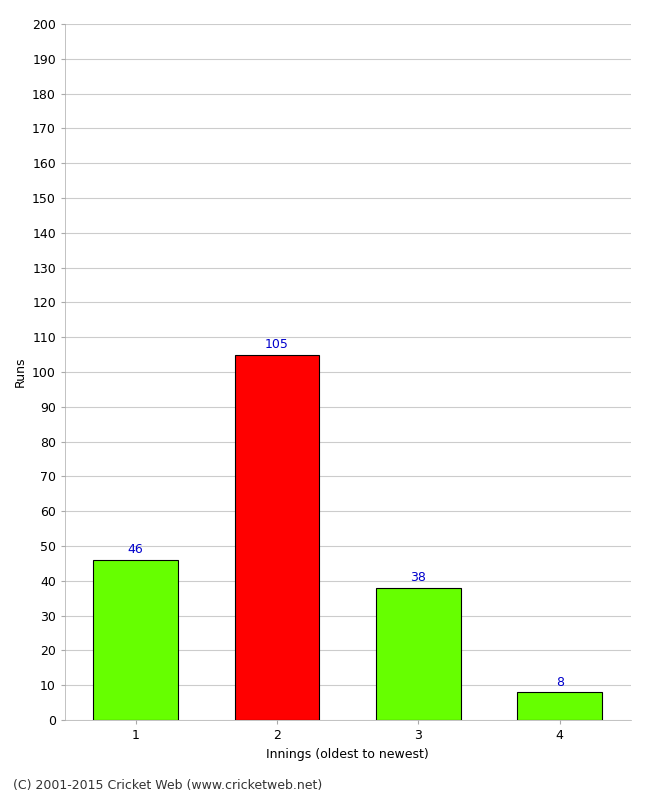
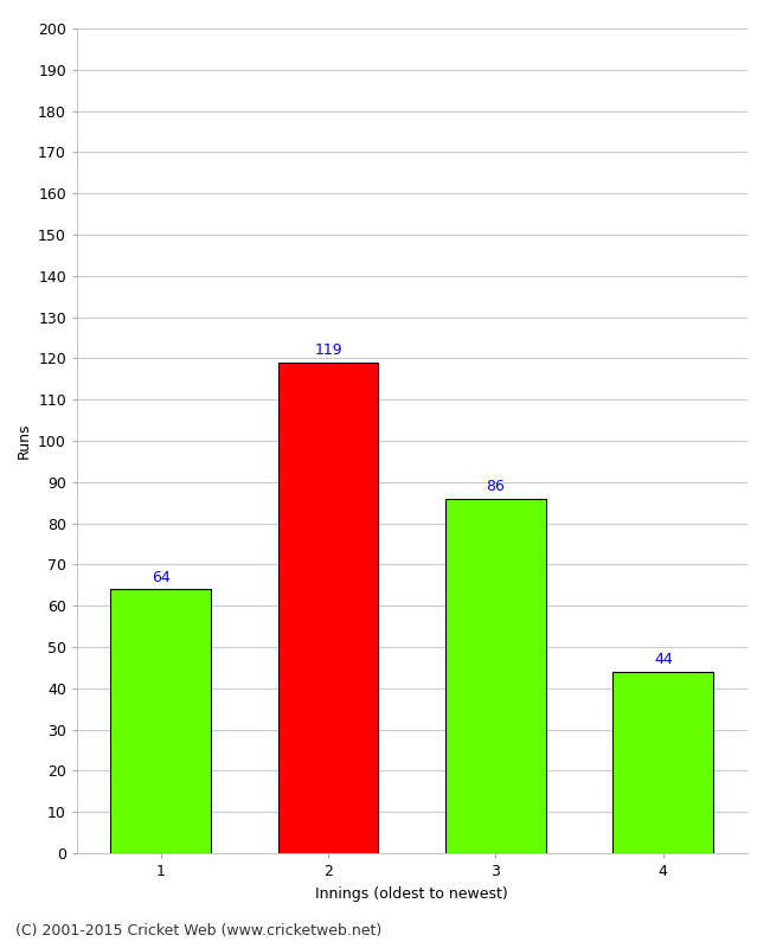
1: 46 -> 64
2: 105 -> 119
3: 38 -> 86
4: 8 -> 44
